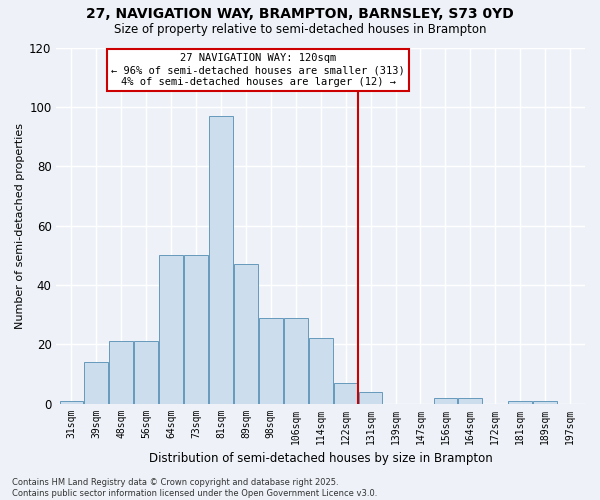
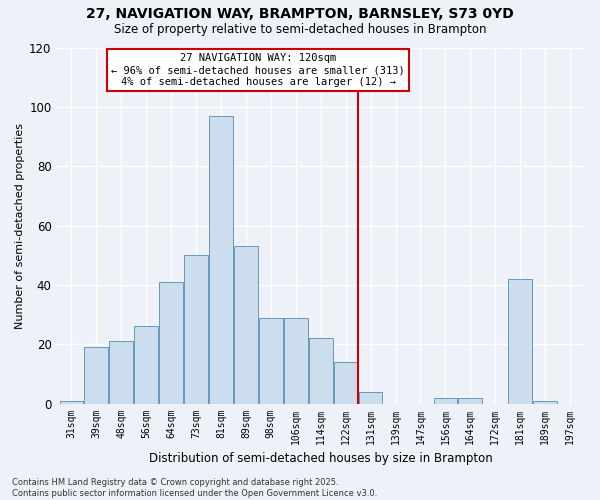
39sqm: 14 -> 19
56sqm: 21 -> 26
64sqm: 50 -> 41
89sqm: 47 -> 53
122sqm: 7 -> 14
181sqm: 1 -> 42
